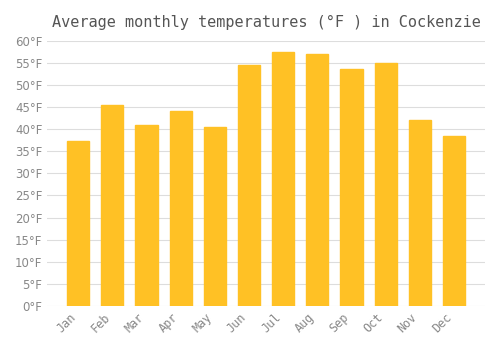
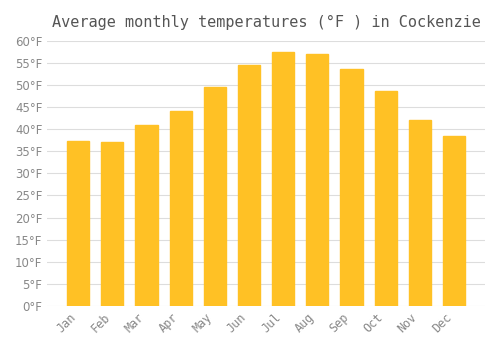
Feb: 45.5°F -> 37.2°F
May: 40.5°F -> 49.5°F
Oct: 55.0°F -> 48.7°F
